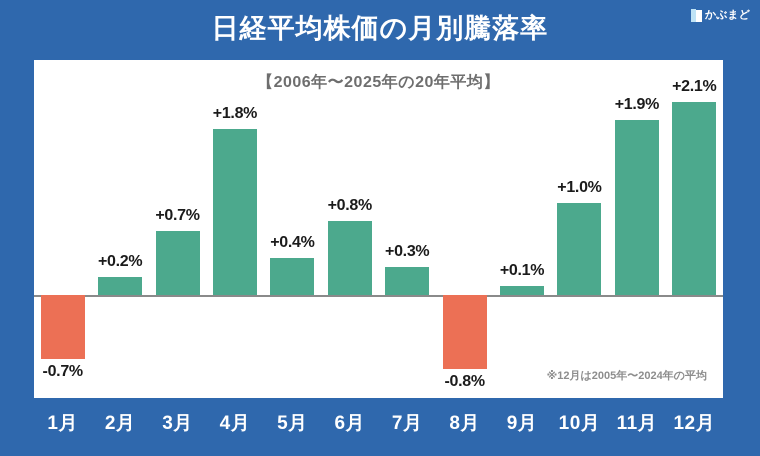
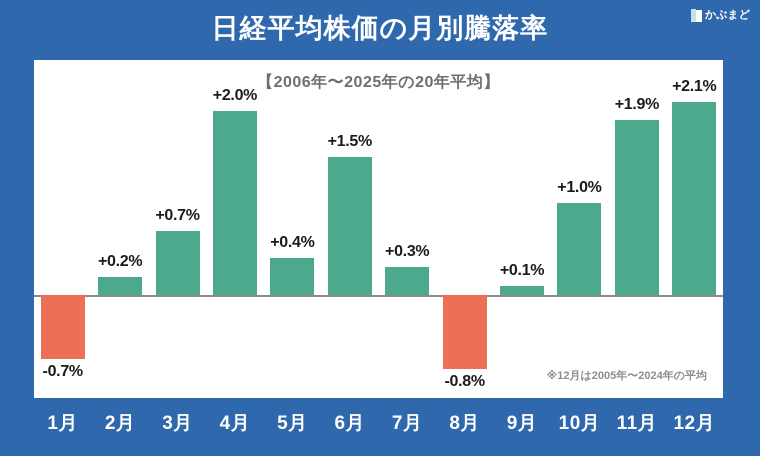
4月: +1.8% -> +2.0%
6月: +0.8% -> +1.5%
